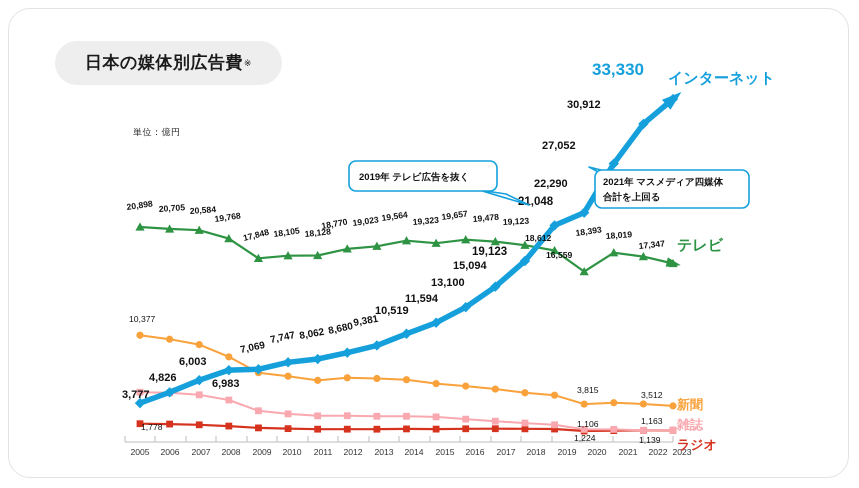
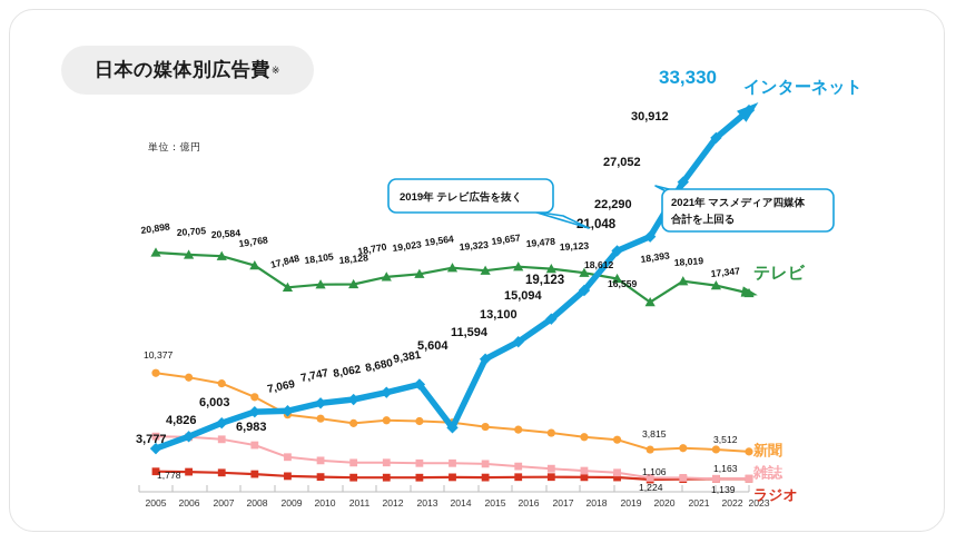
インターネット/2014: 10,519 -> 5,604
